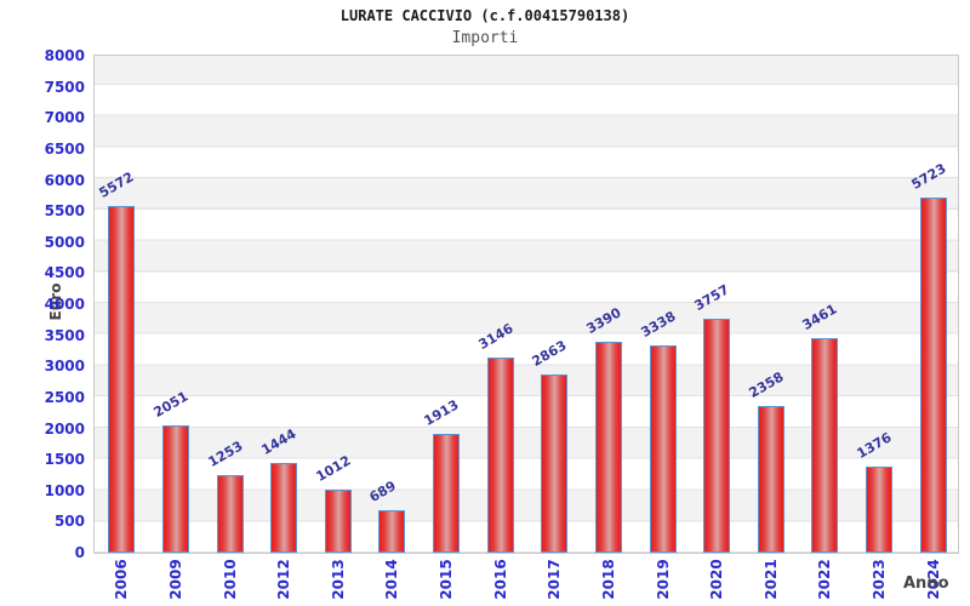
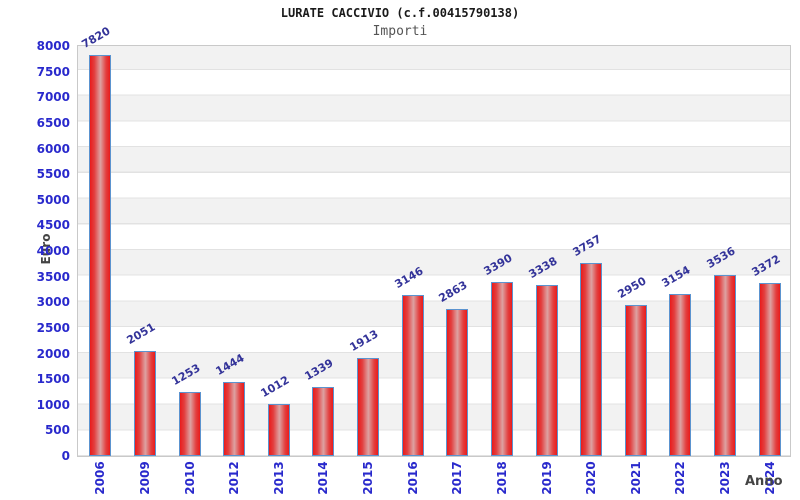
2006: 5572 -> 7820
2014: 689 -> 1339
2021: 2358 -> 2950
2022: 3461 -> 3154
2023: 1376 -> 3536
2024: 5723 -> 3372
